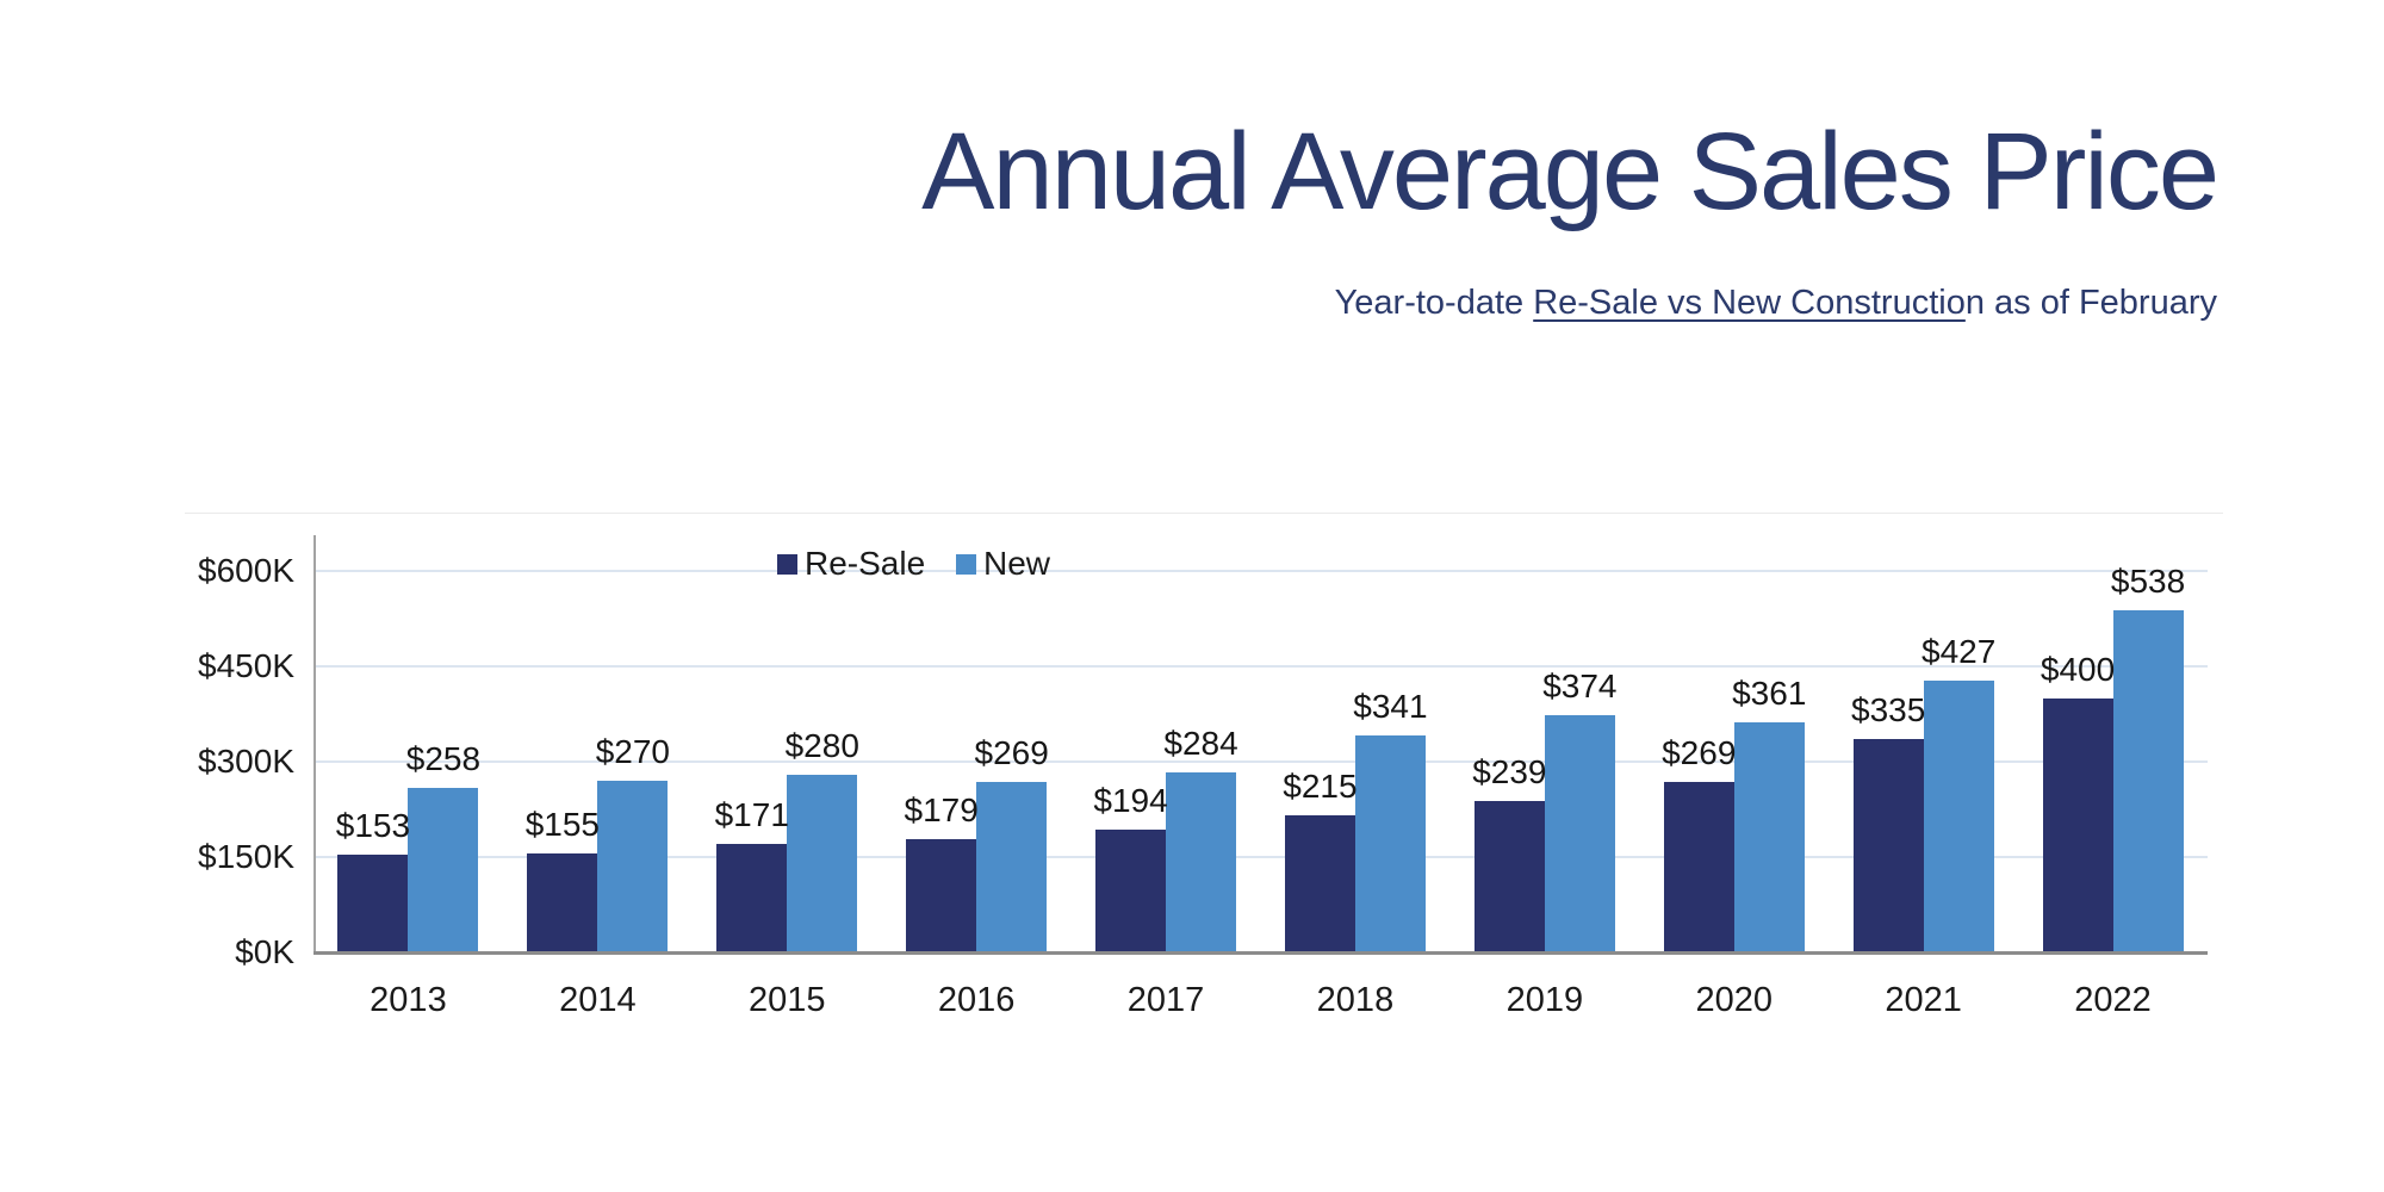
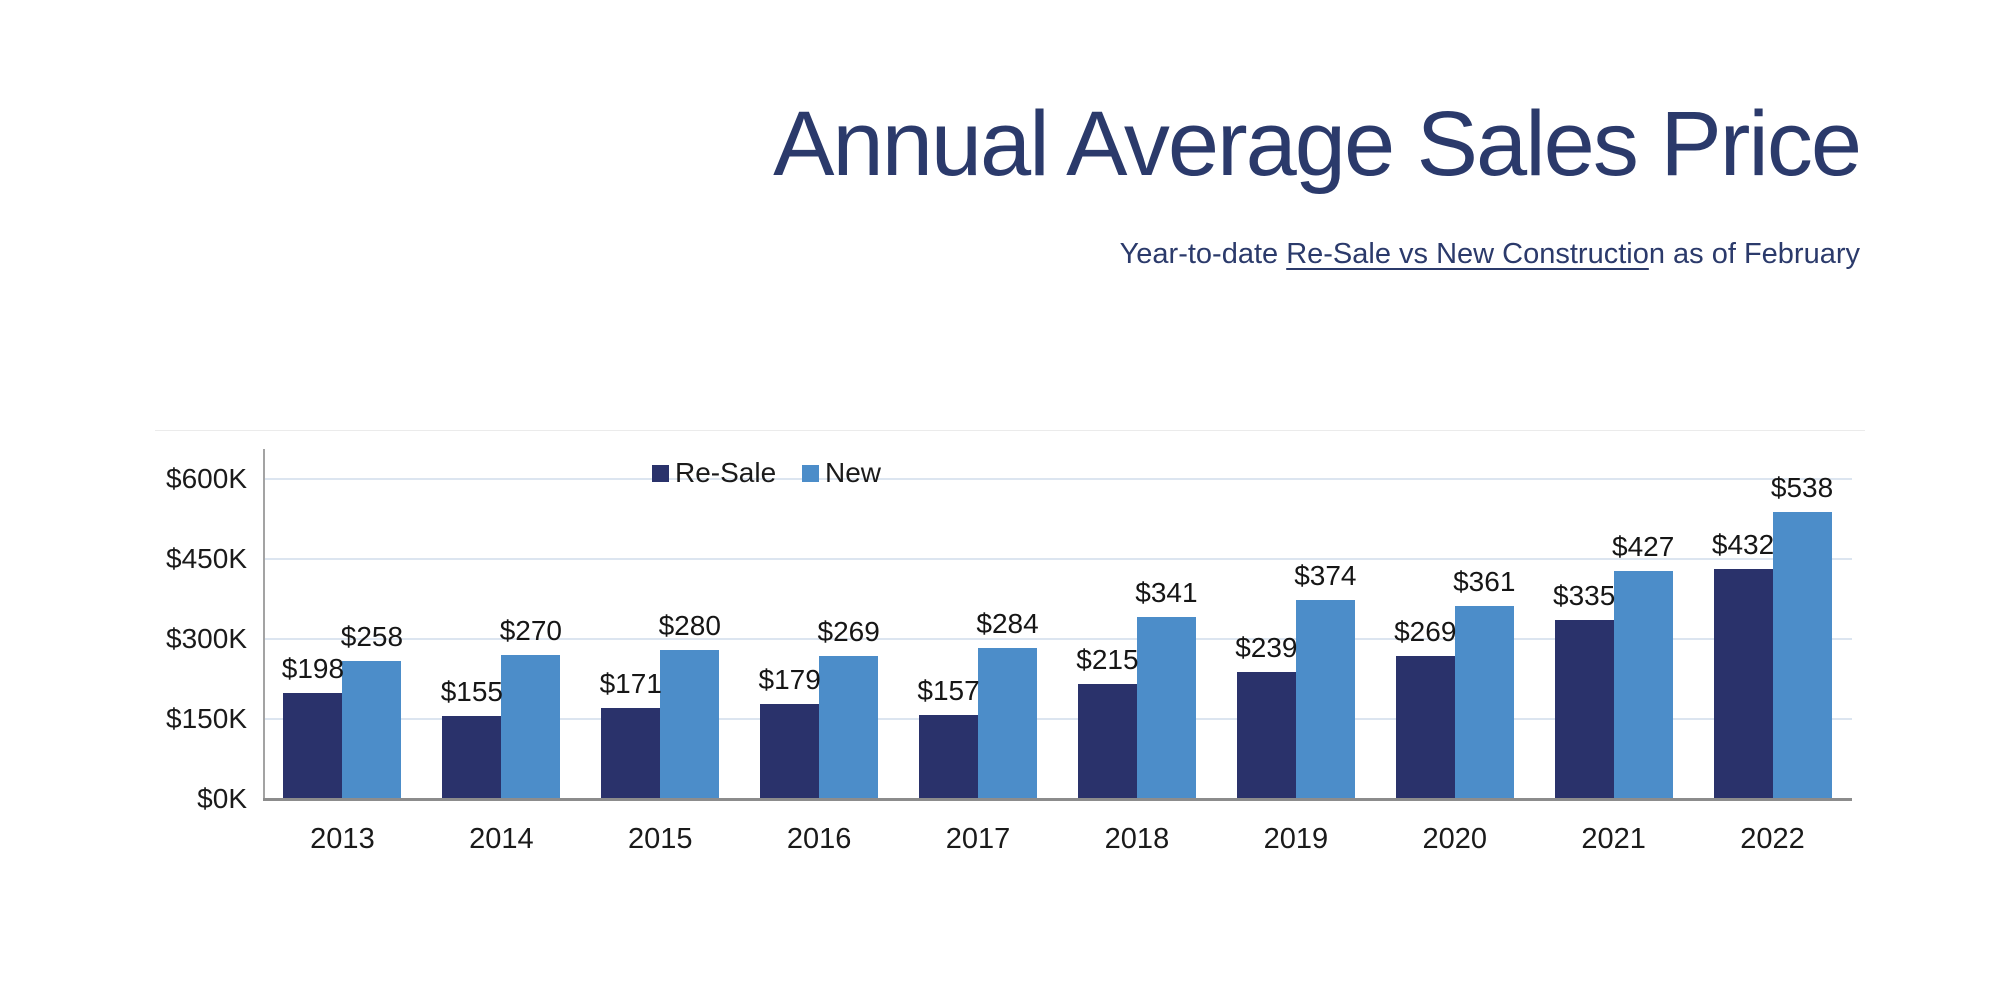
Re-Sale/2013: $153 -> $198
Re-Sale/2017: $194 -> $157
Re-Sale/2022: $400 -> $432
